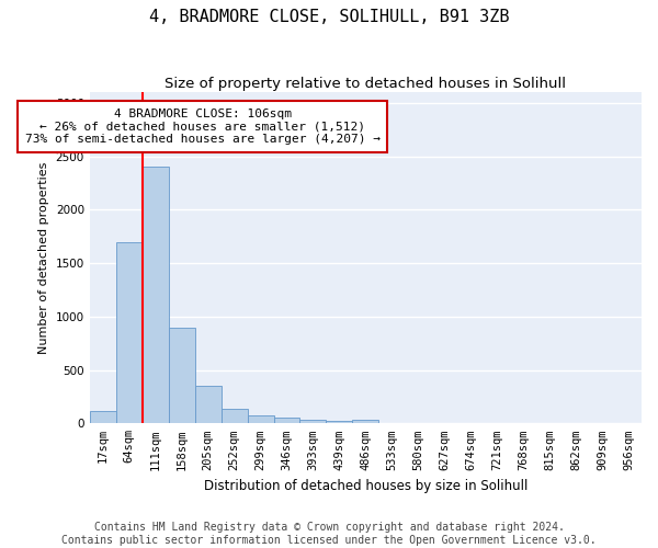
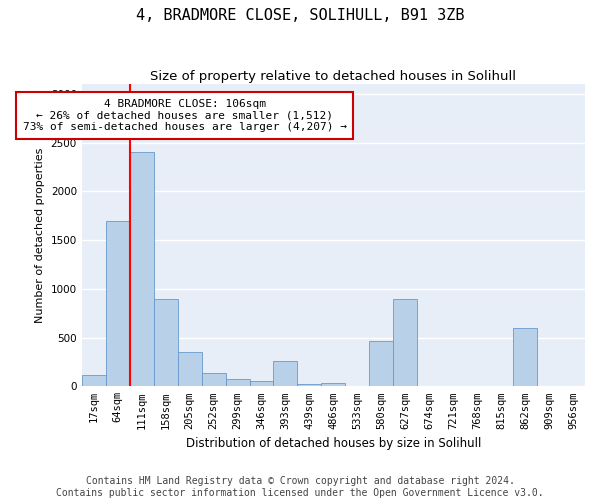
393sqm: 30 -> 260
580sqm: 0 -> 460
627sqm: 0 -> 900
862sqm: 0 -> 600
